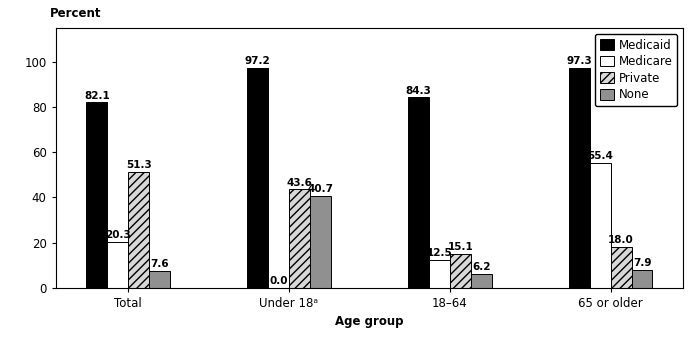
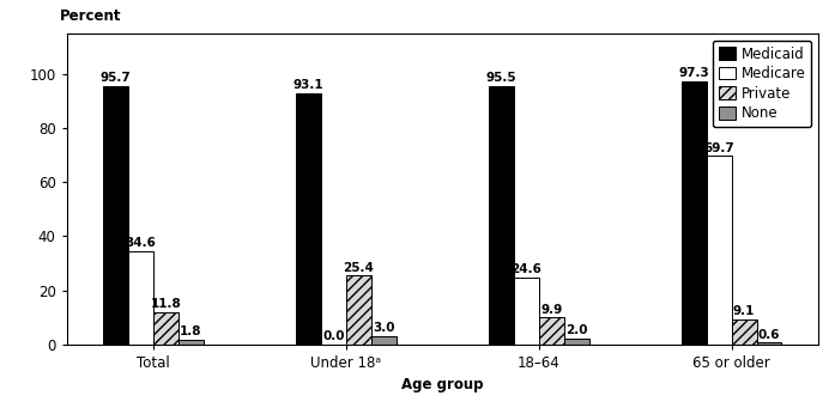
Medicaid/Total: 82.1 -> 95.7
Medicare/Total: 20.3 -> 34.6
Private/Total: 51.3 -> 11.8
None/Total: 7.6 -> 1.8
Medicaid/Under 18ᵃ: 97.2 -> 93.1
Private/Under 18ᵃ: 43.6 -> 25.4
None/Under 18ᵃ: 40.7 -> 3.0
Medicaid/18–64: 84.3 -> 95.5
Medicare/18–64: 12.5 -> 24.6
Private/18–64: 15.1 -> 9.9
None/18–64: 6.2 -> 2.0
Medicare/65 or older: 55.4 -> 69.7
Private/65 or older: 18.0 -> 9.1
None/65 or older: 7.9 -> 0.6
